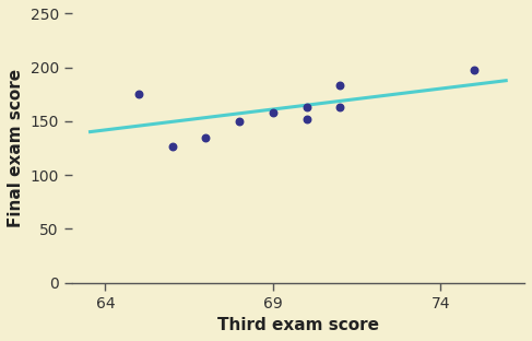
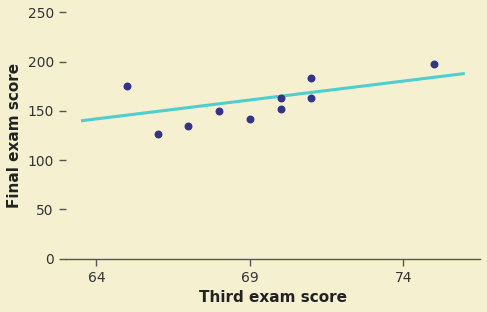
69: 158 -> 142
